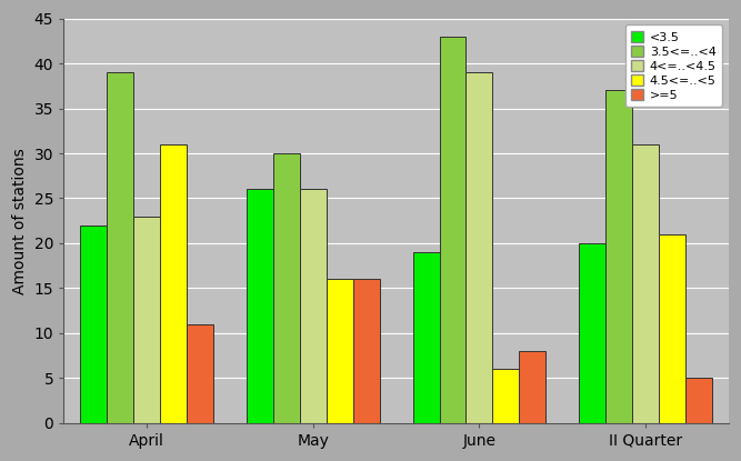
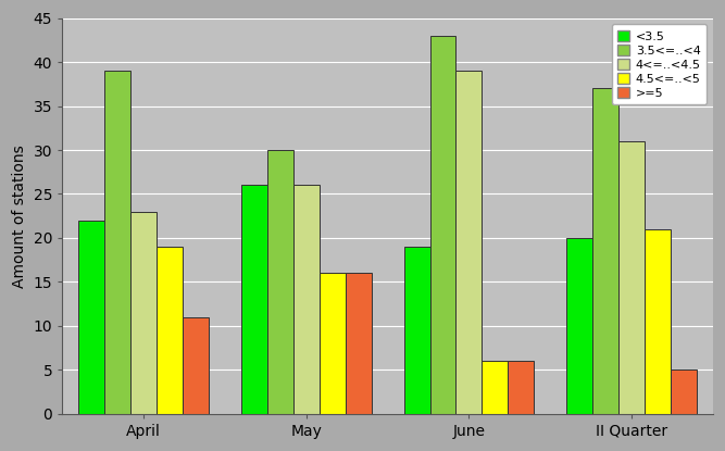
4.5<=..<5/April: 31 -> 19
>=5/June: 8 -> 6
